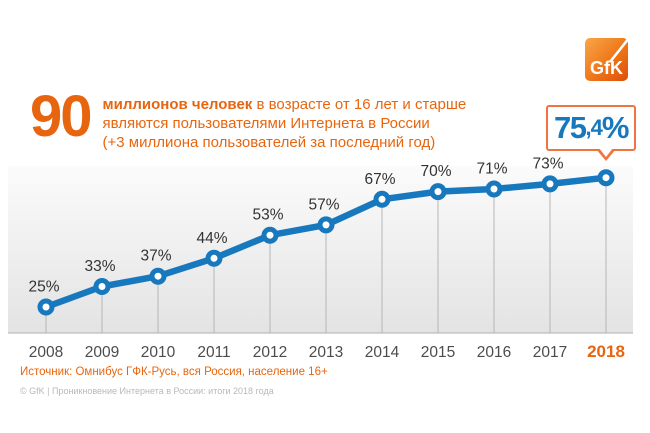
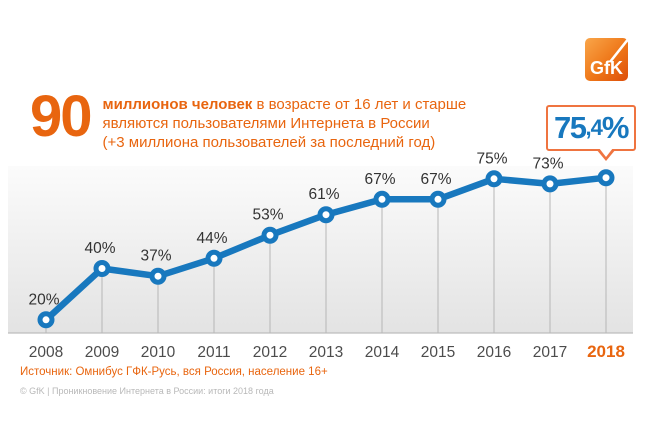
2008: 25% -> 20%
2009: 33% -> 40%
2013: 57% -> 61%
2015: 70% -> 67%
2016: 71% -> 75%
